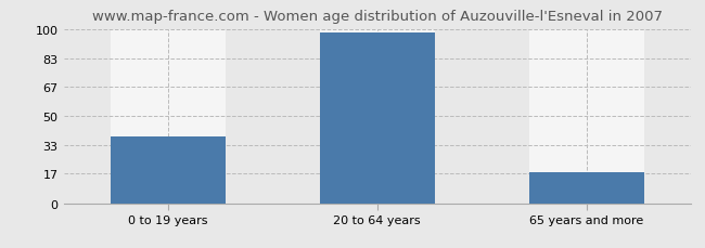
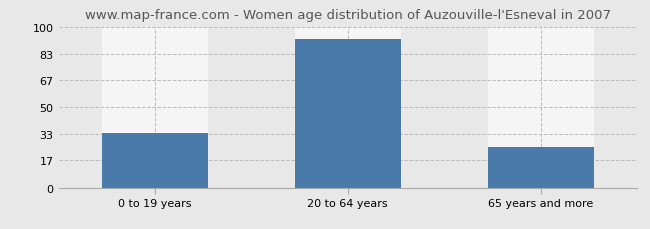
0 to 19 years: 38 -> 34
20 to 64 years: 98 -> 92
65 years and more: 18 -> 25
